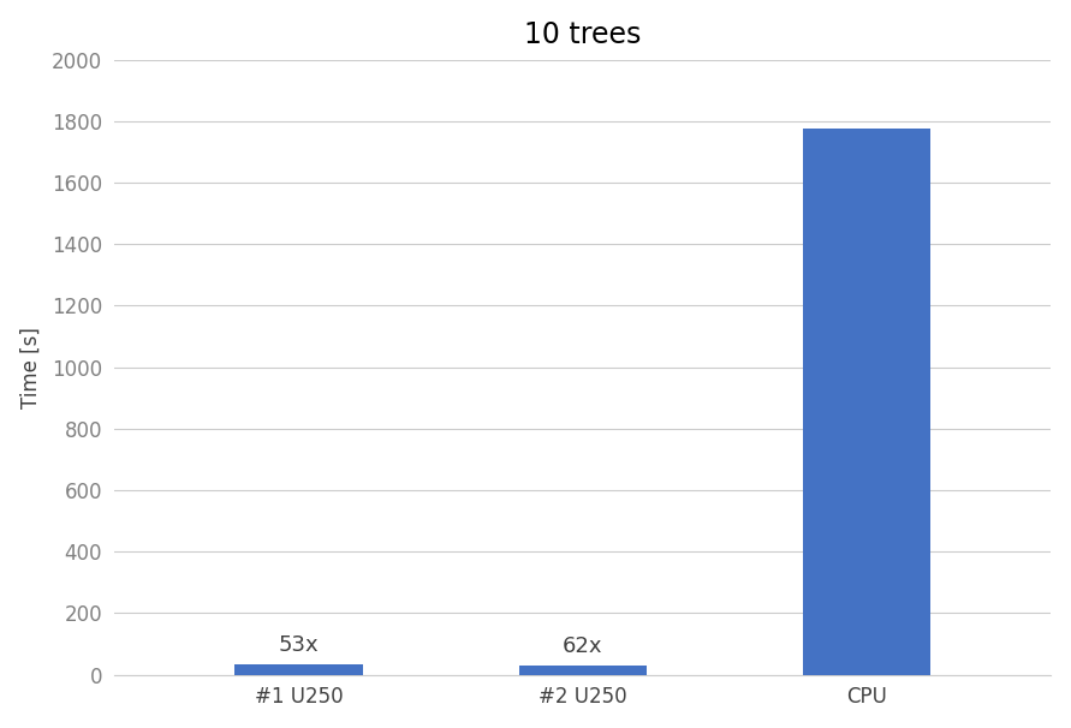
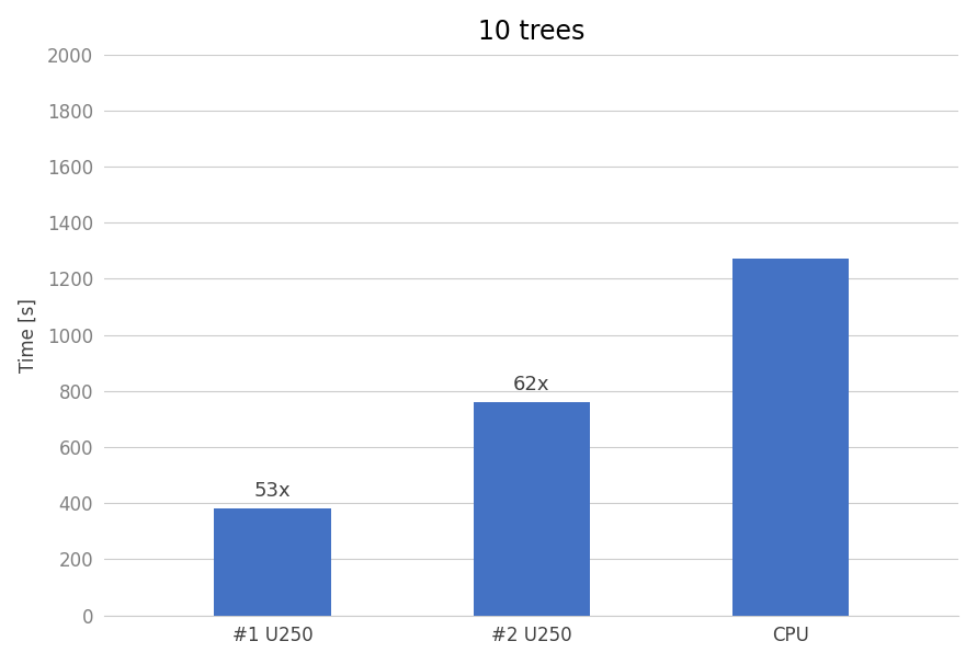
#1 U250: 33 -> 380
#2 U250: 29 -> 760
CPU: 1775 -> 1270
